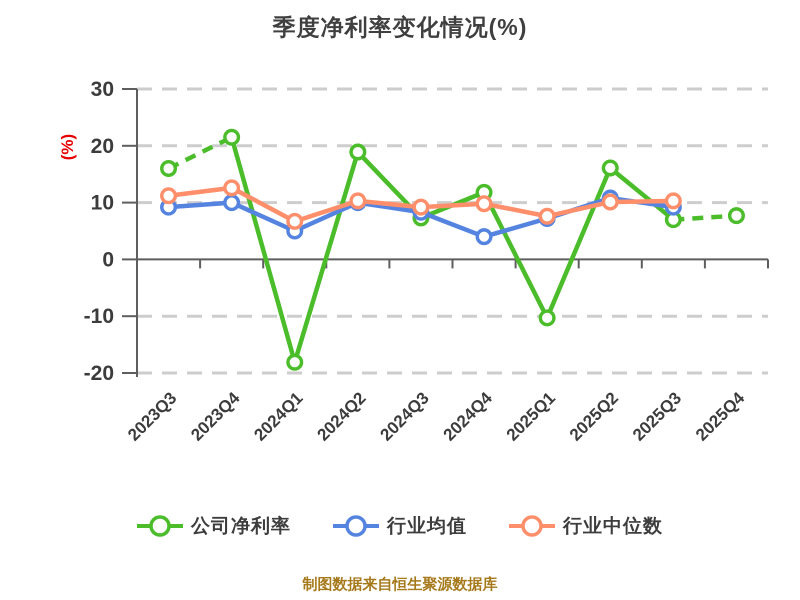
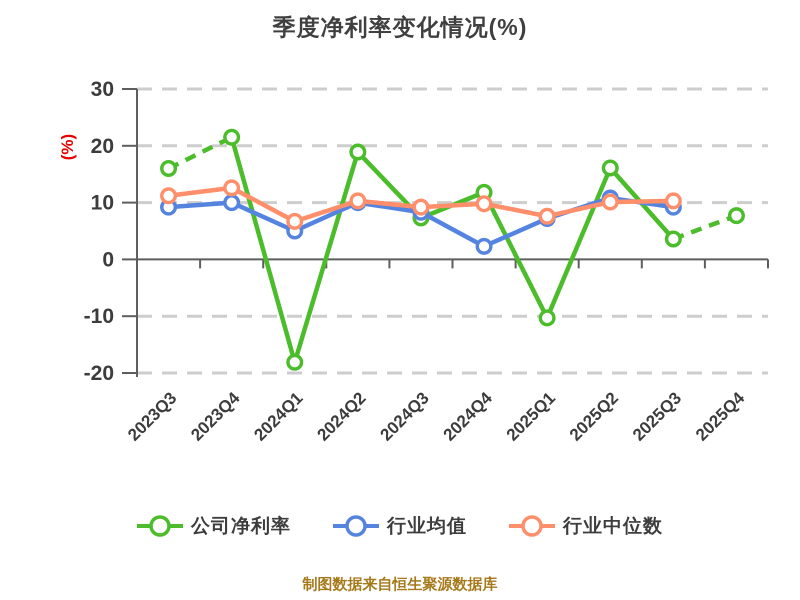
行业均值/2024Q4: 4 -> 2
公司净利率/2025Q3: 7 -> 4
